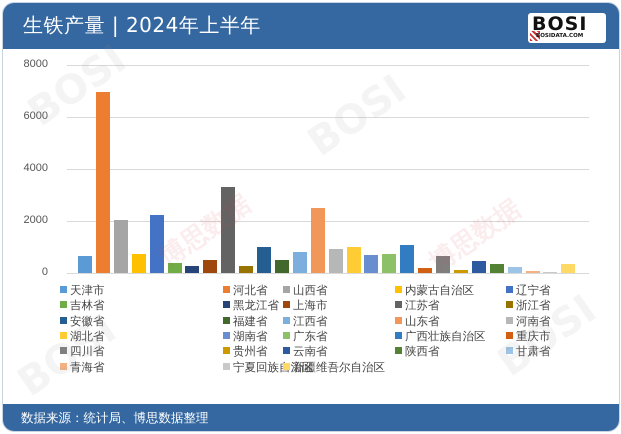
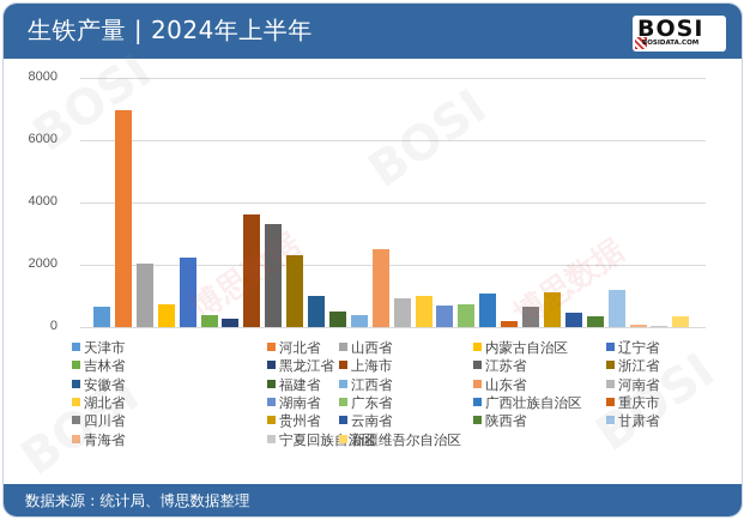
上海市: 500 -> 3600
浙江省: 300 -> 2300
江西省: 800 -> 400
贵州省: 100 -> 1100
甘肃省: 200 -> 1200
